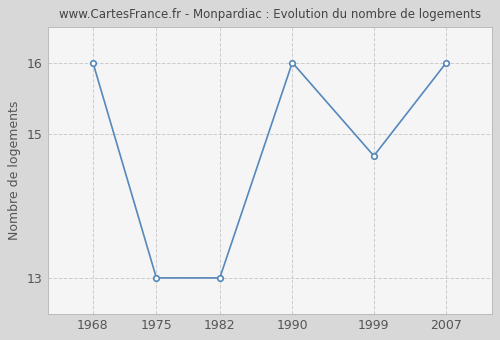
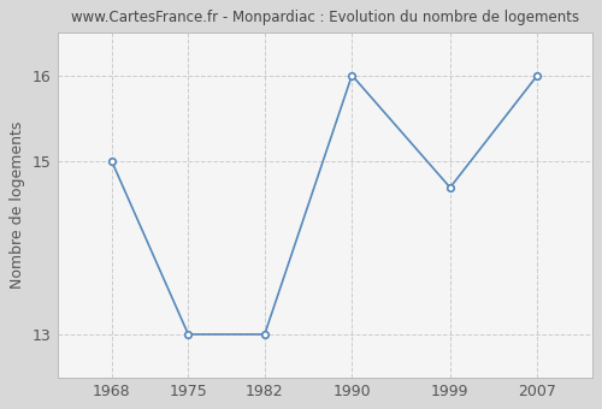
1968: 16.0 -> 15.0
